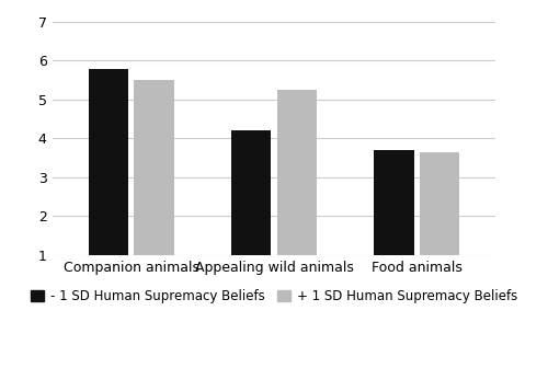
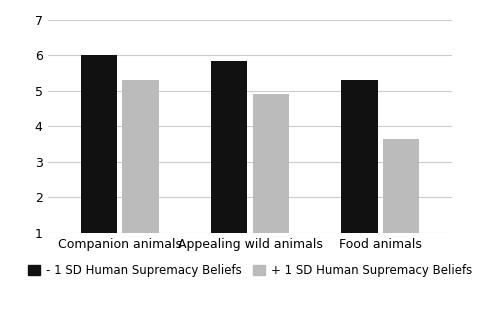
- 1 SD Human Supremacy Beliefs/Companion animals: 5.80 -> 6.00
+ 1 SD Human Supremacy Beliefs/Companion animals: 5.50 -> 5.30
- 1 SD Human Supremacy Beliefs/Appealing wild animals: 4.20 -> 5.85
+ 1 SD Human Supremacy Beliefs/Appealing wild animals: 5.25 -> 4.90
- 1 SD Human Supremacy Beliefs/Food animals: 3.70 -> 5.30
